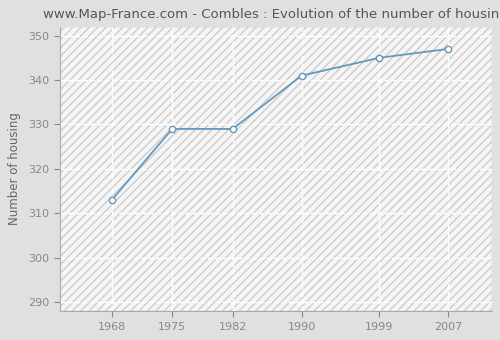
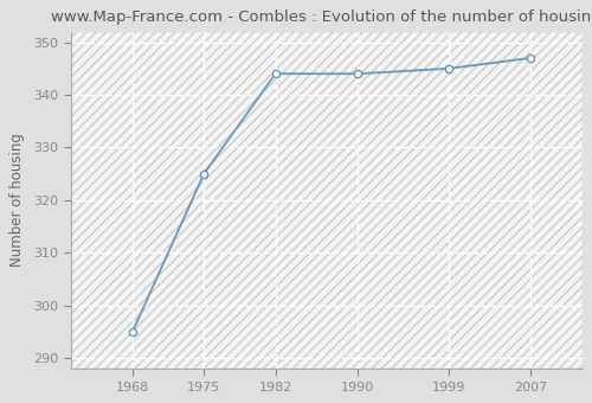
1968: 313 -> 295
1975: 329 -> 325
1982: 329 -> 344
1990: 341 -> 344
